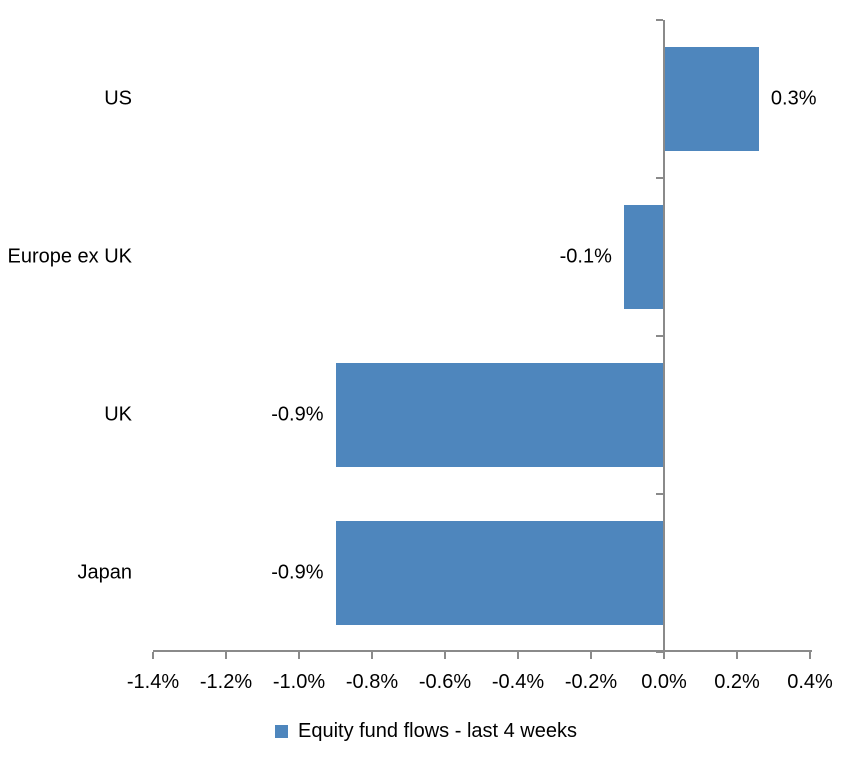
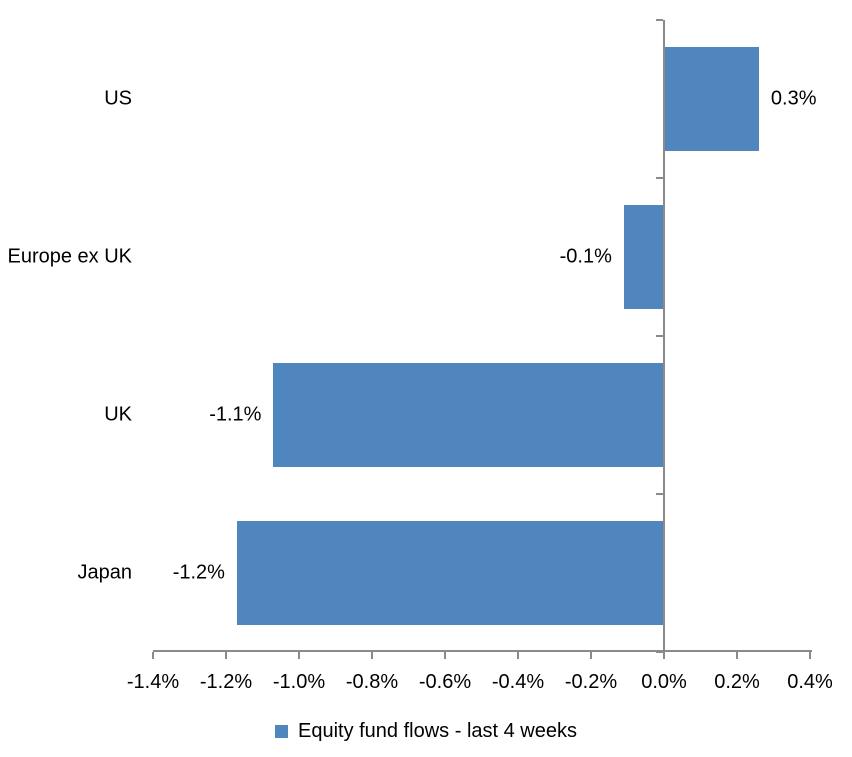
UK: -0.9% -> -1.1%
Japan: -0.9% -> -1.2%
